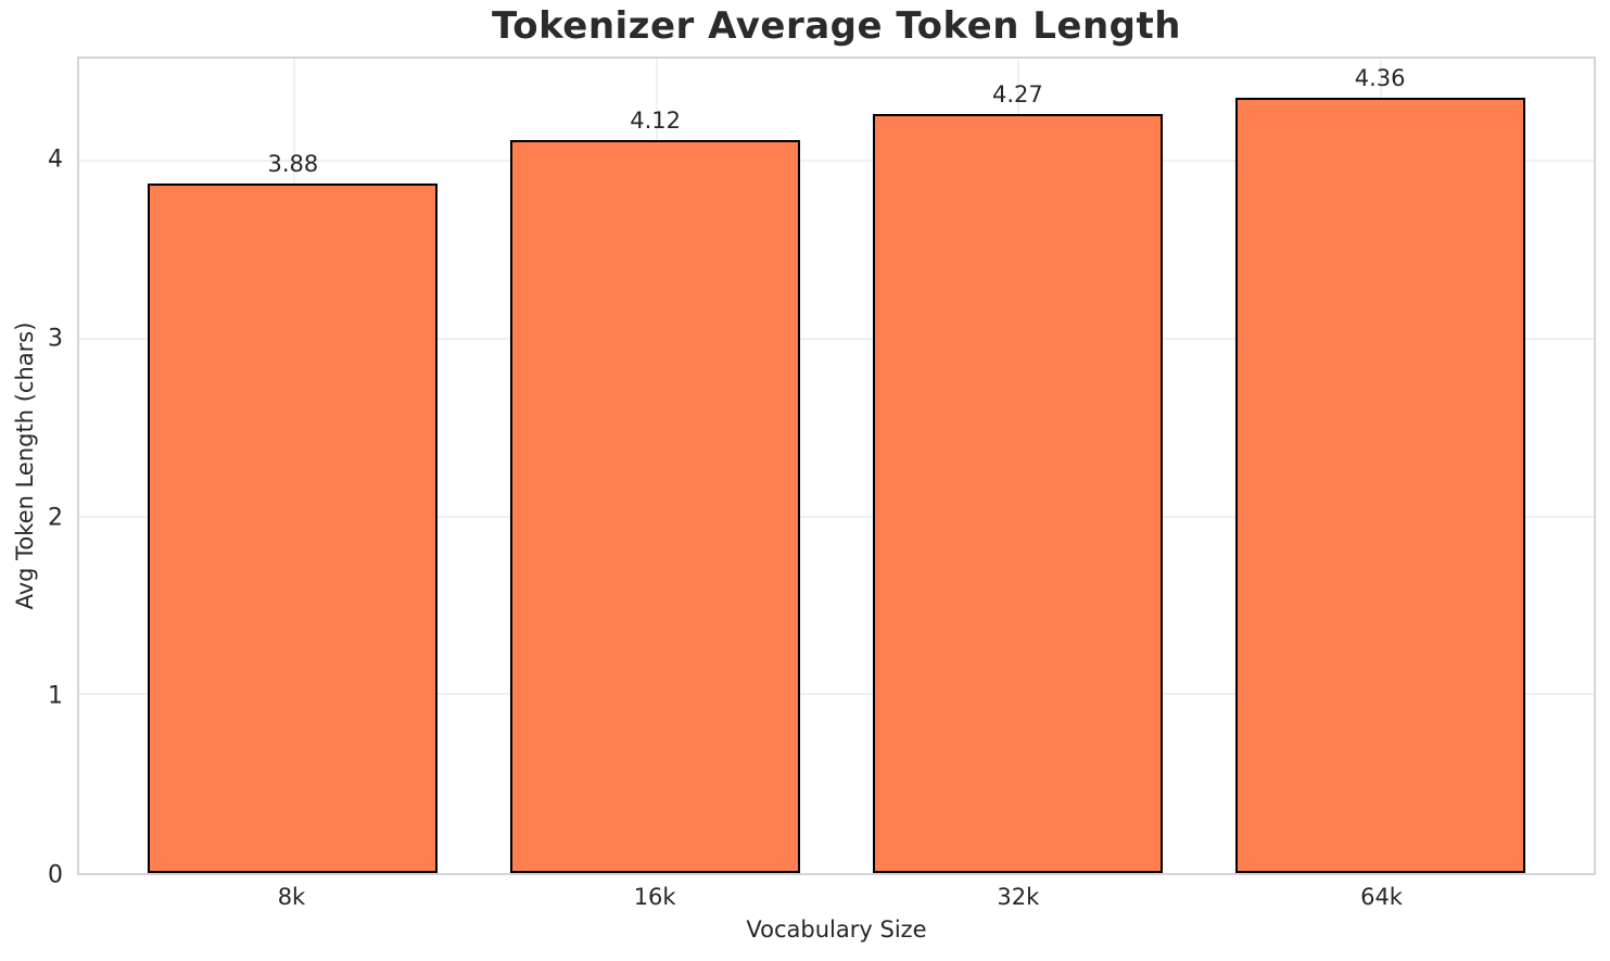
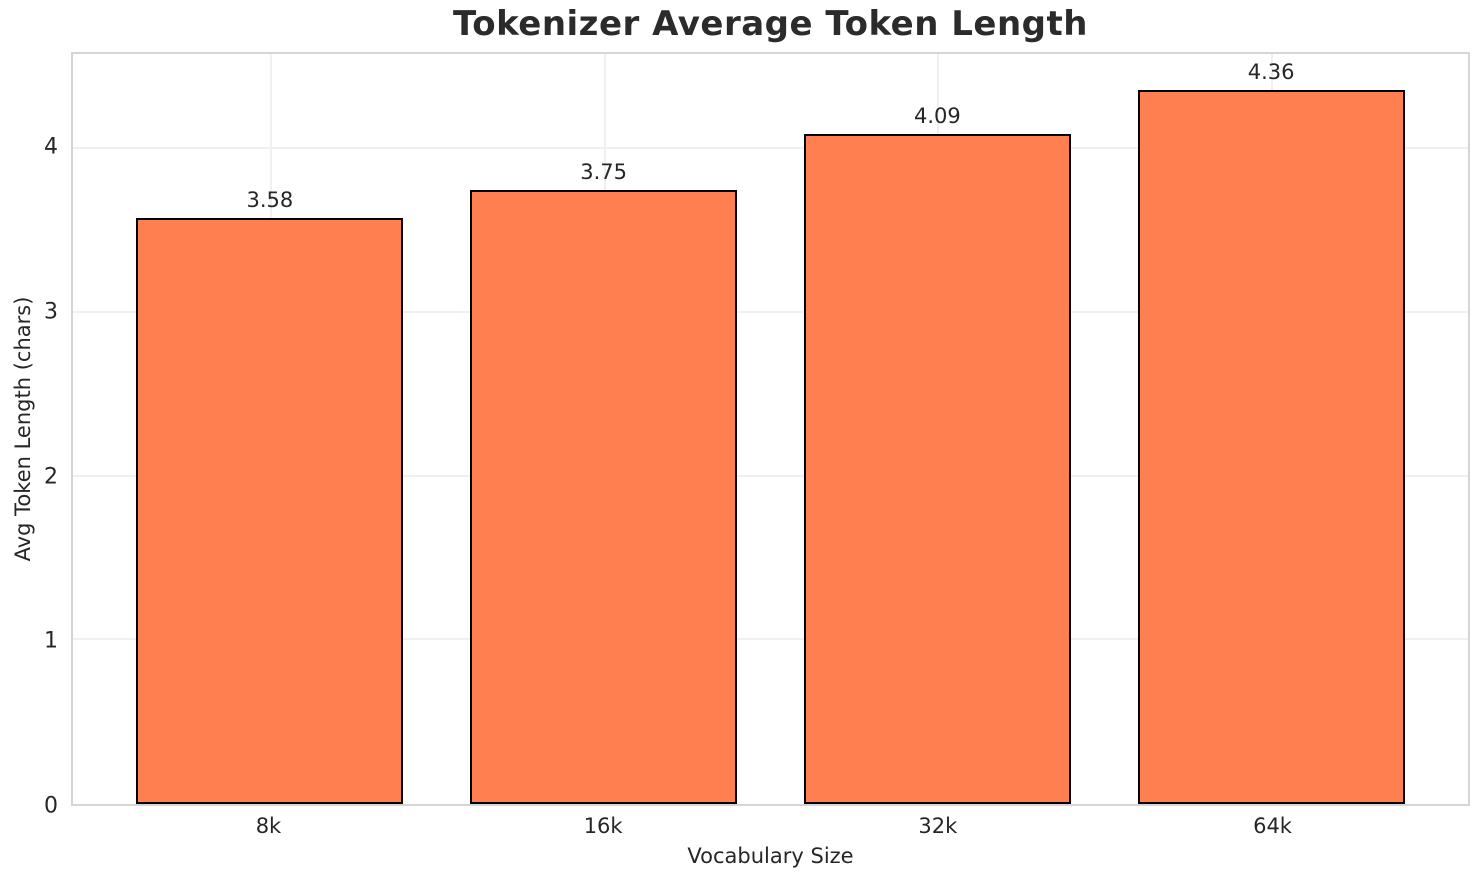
8k: 3.88 -> 3.58
16k: 4.12 -> 3.75
32k: 4.27 -> 4.09
